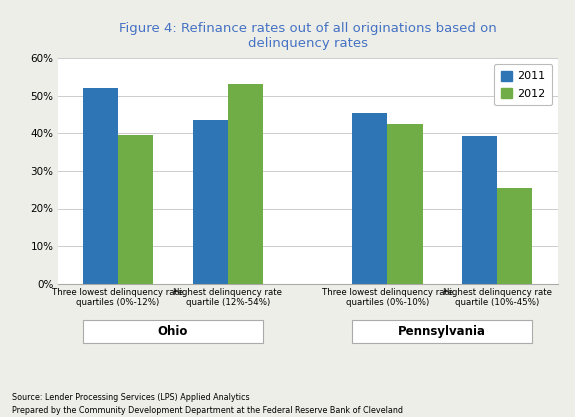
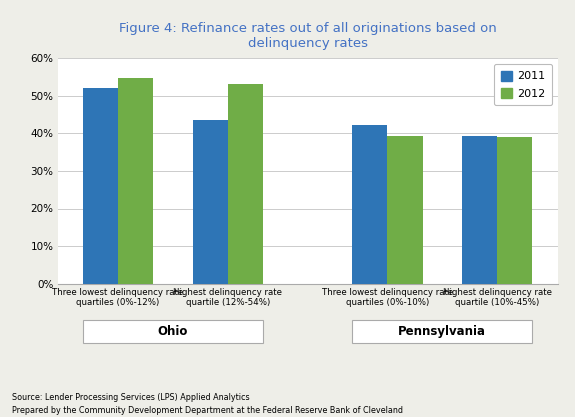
2012/Three lowest delinquency rate quartiles (0%-12%): 39.5% -> 54.7%
2011/Three lowest delinquency rate quartiles (0%-10%): 45.5% -> 42.3%
2012/Three lowest delinquency rate quartiles (0%-10%): 42.5% -> 39.4%
2012/Highest delinquency rate quartile (10%-45%): 25.5% -> 39.1%
